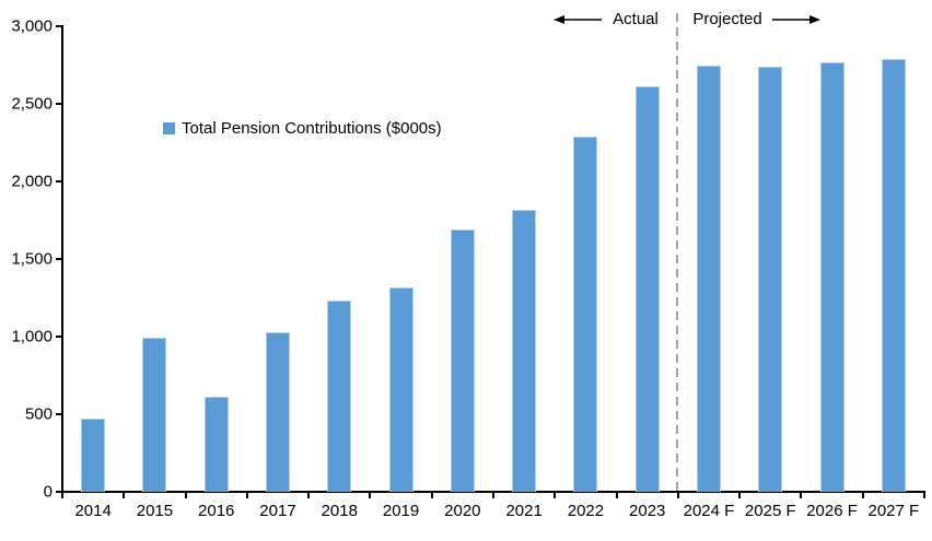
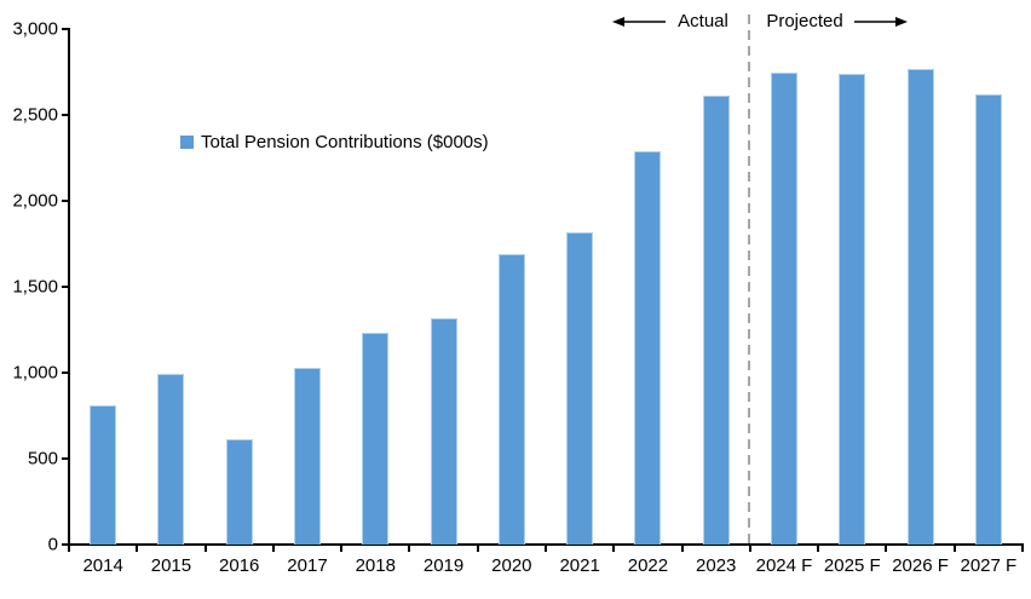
2014: 470 -> 810
2027 F: 2790 -> 2620
